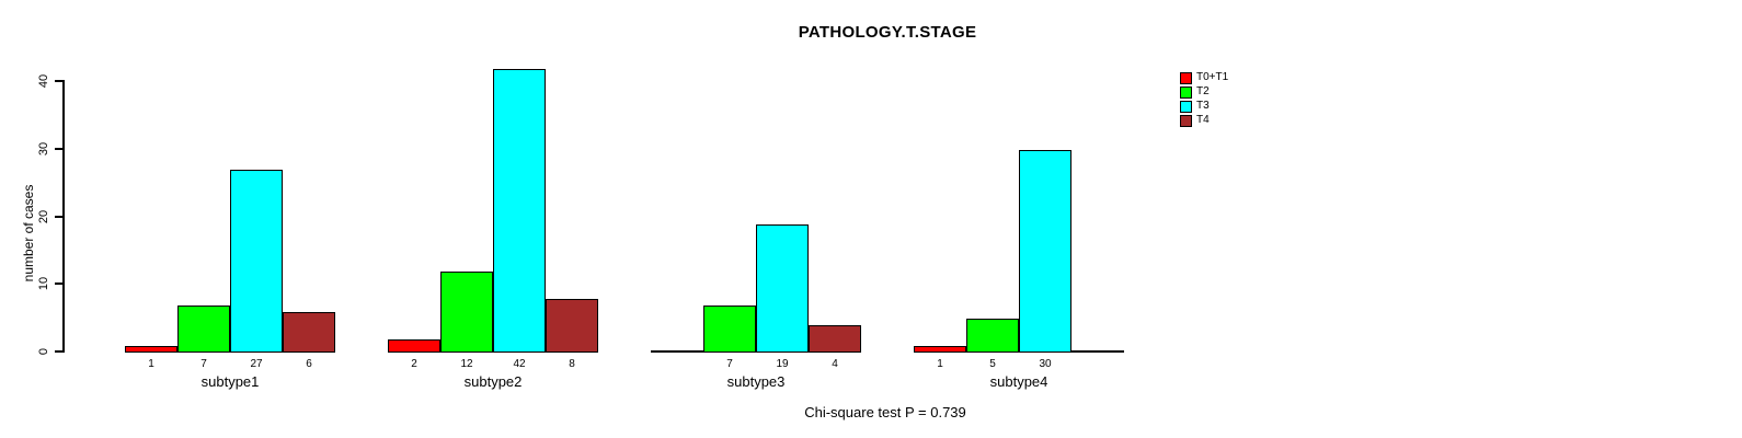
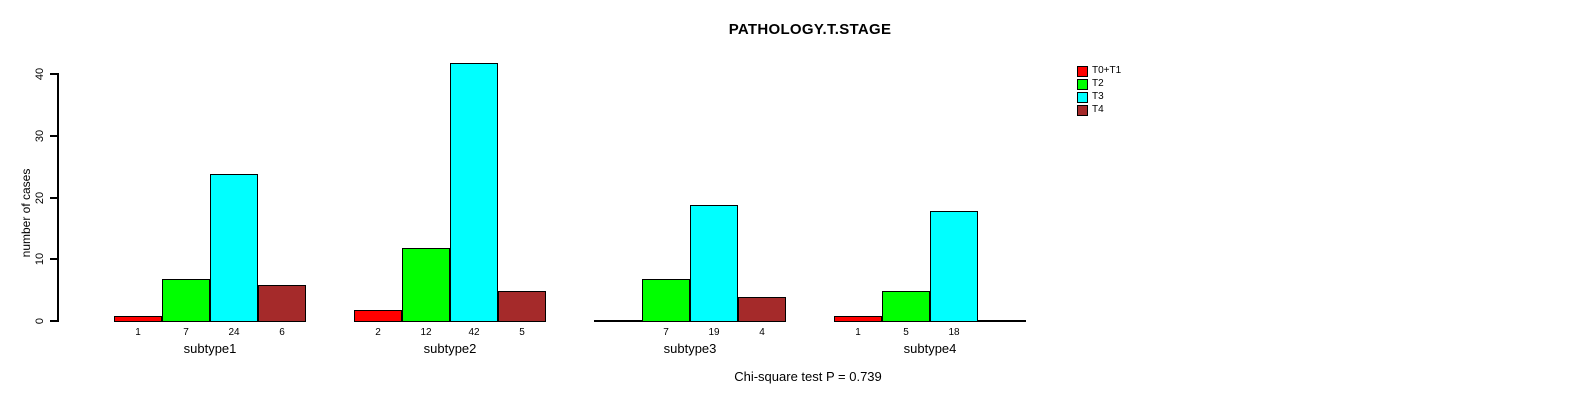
T3/subtype1: 27 -> 24
T4/subtype2: 8 -> 5
T3/subtype4: 30 -> 18
